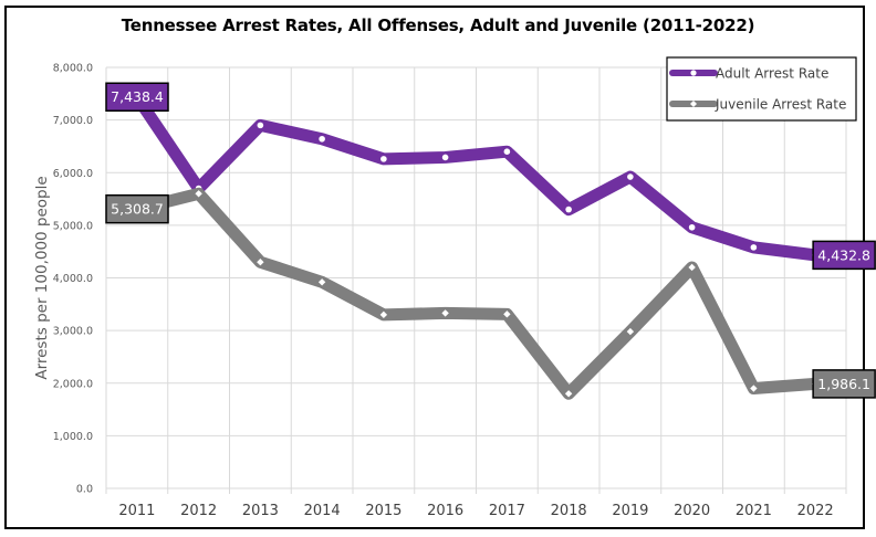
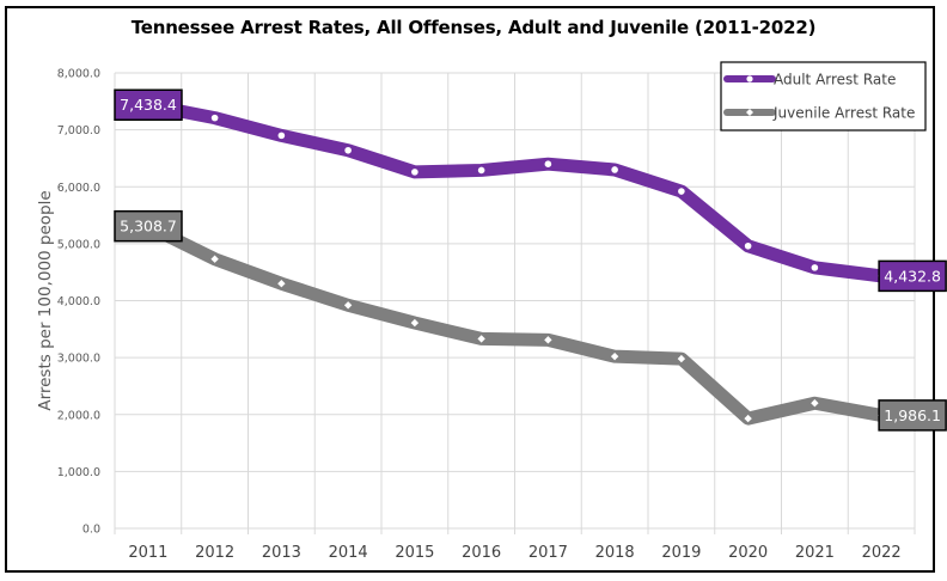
Adult Arrest Rate/2012: 5700 -> 7200
Juvenile Arrest Rate/2012: 5600 -> 4700
Juvenile Arrest Rate/2015: 3300 -> 3600
Adult Arrest Rate/2018: 5300 -> 6300
Juvenile Arrest Rate/2018: 1800 -> 3000
Juvenile Arrest Rate/2020: 4200 -> 1900
Juvenile Arrest Rate/2021: 1900 -> 2200
